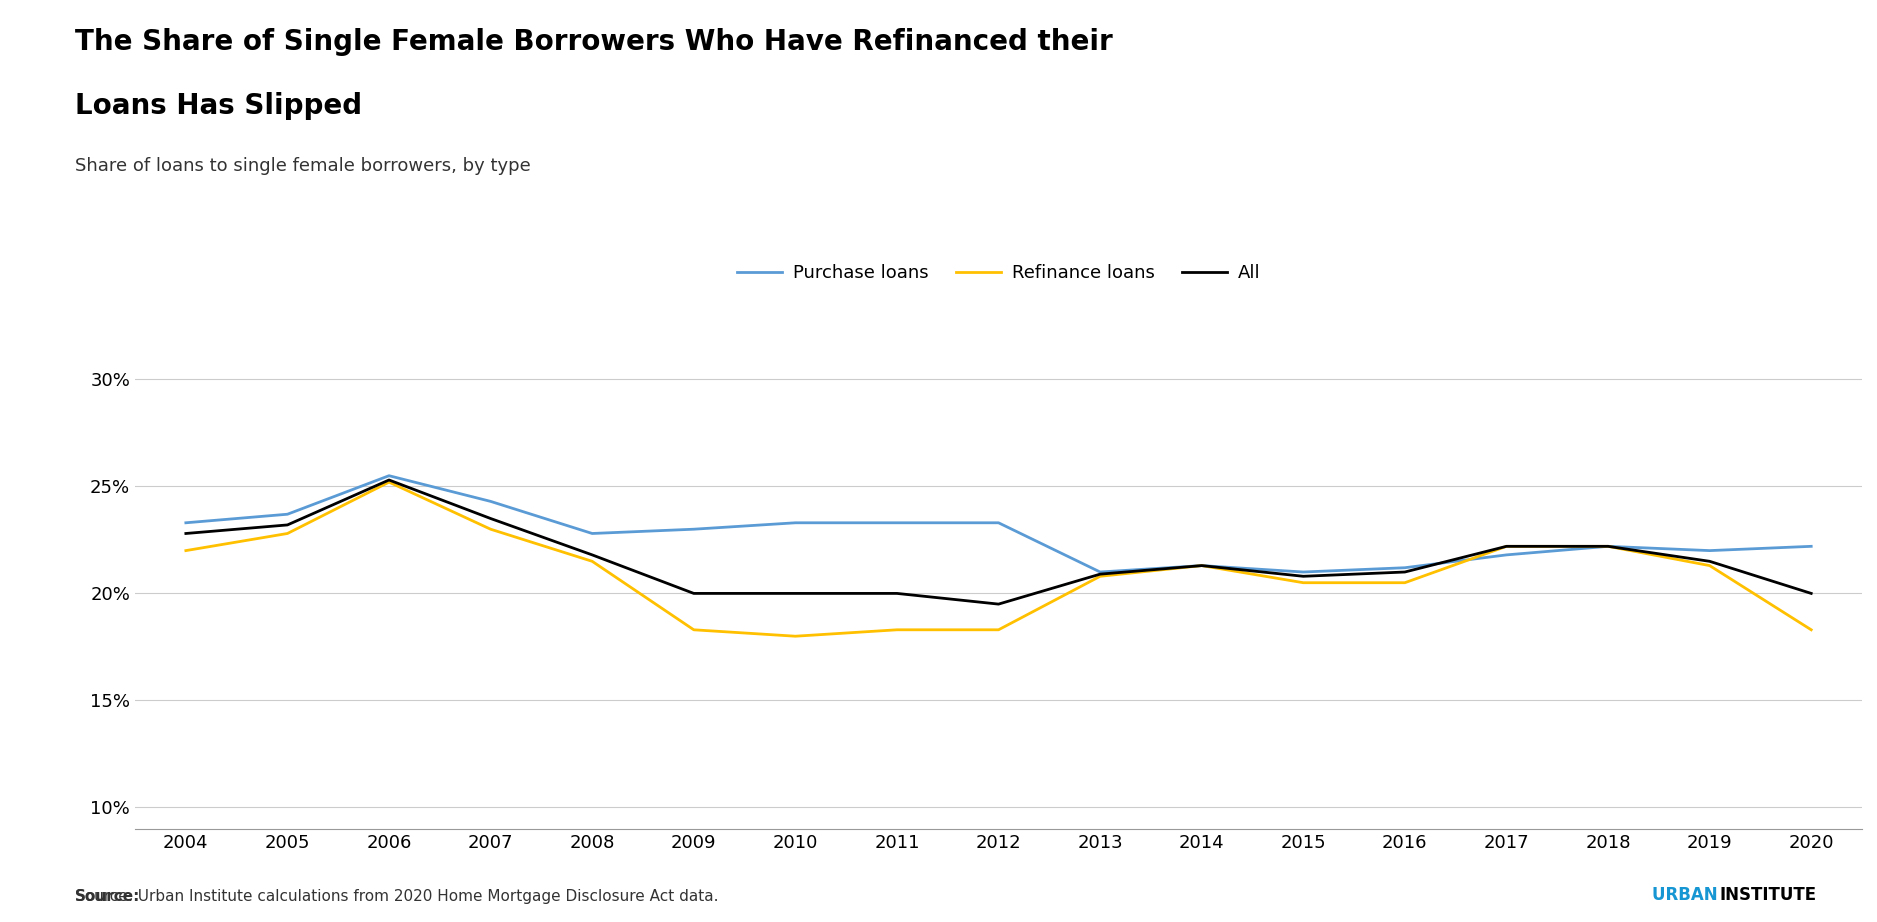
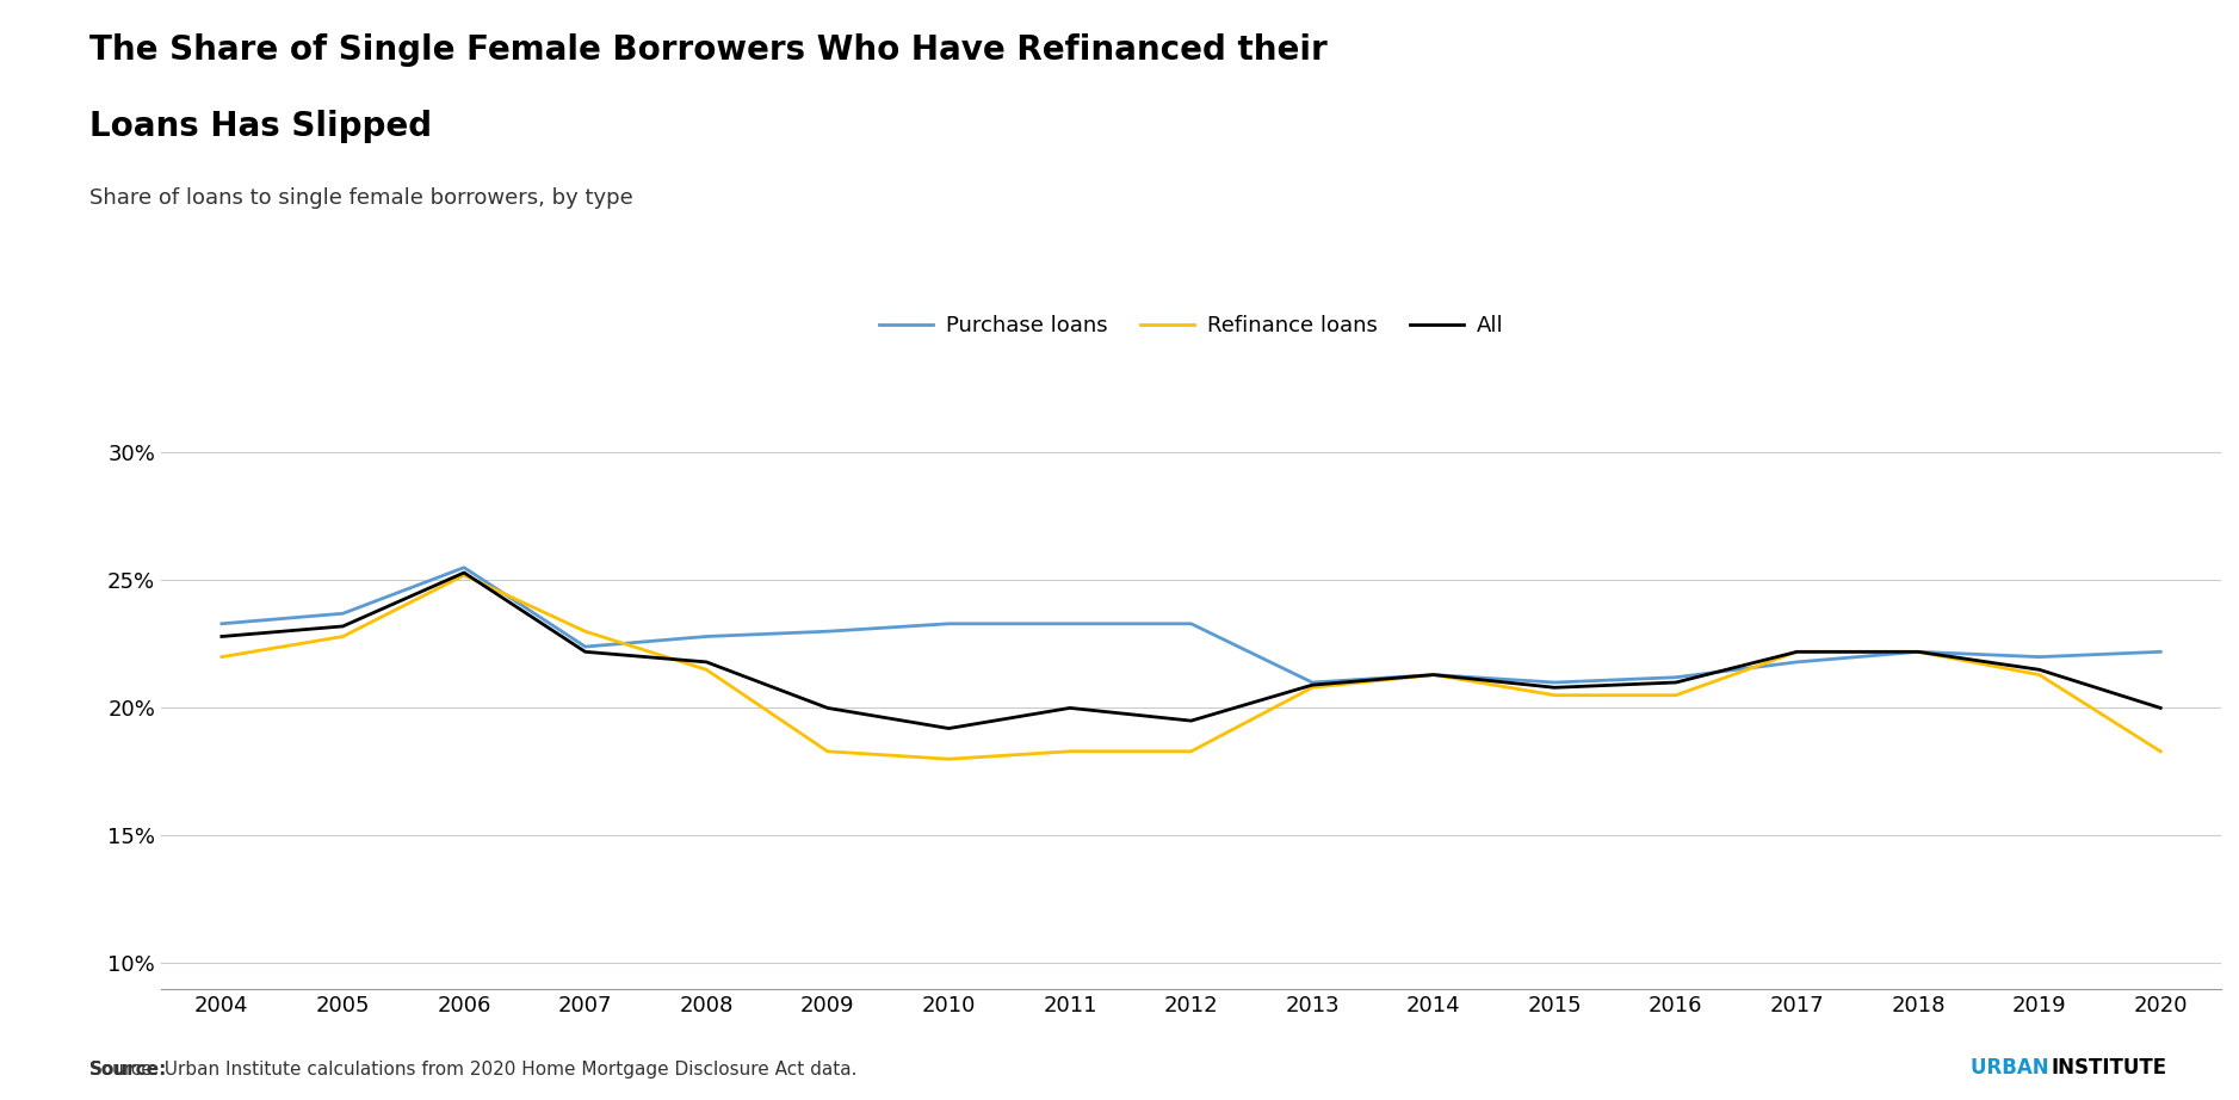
Purchase loans/2007: 24.3% -> 22.4%
All/2007: 23.5% -> 22.2%
All/2010: 20.0% -> 19.2%
